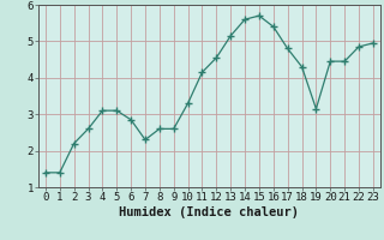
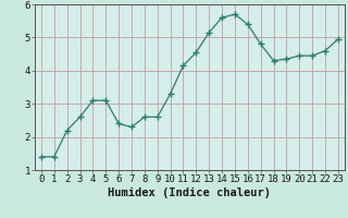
6: 2.85 -> 2.40
19: 3.15 -> 4.35
22: 4.85 -> 4.60
